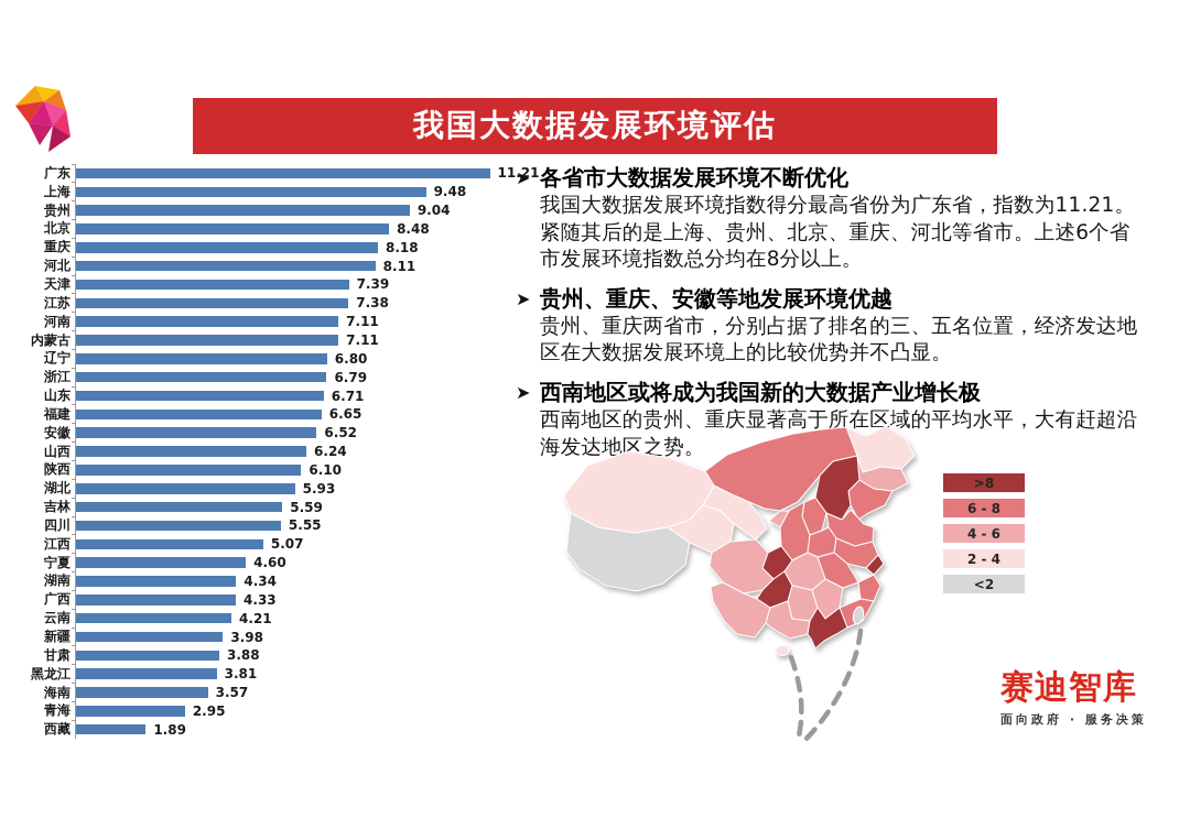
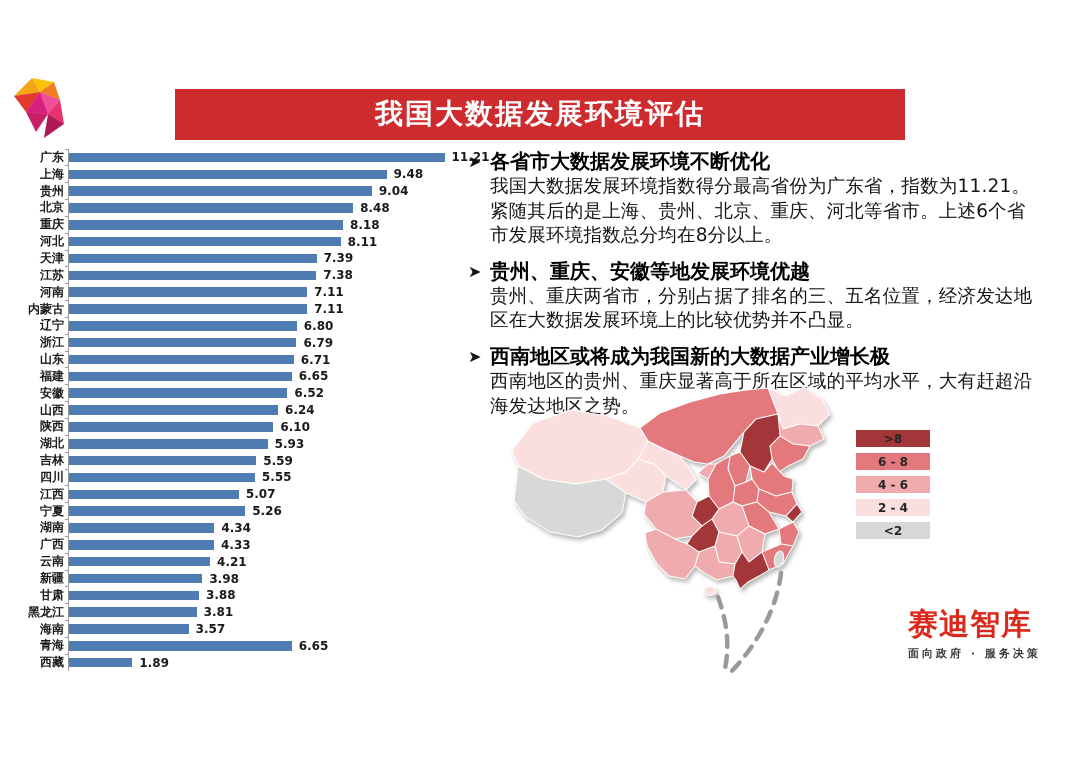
宁夏: 4.60 -> 5.26
青海: 2.95 -> 6.65
